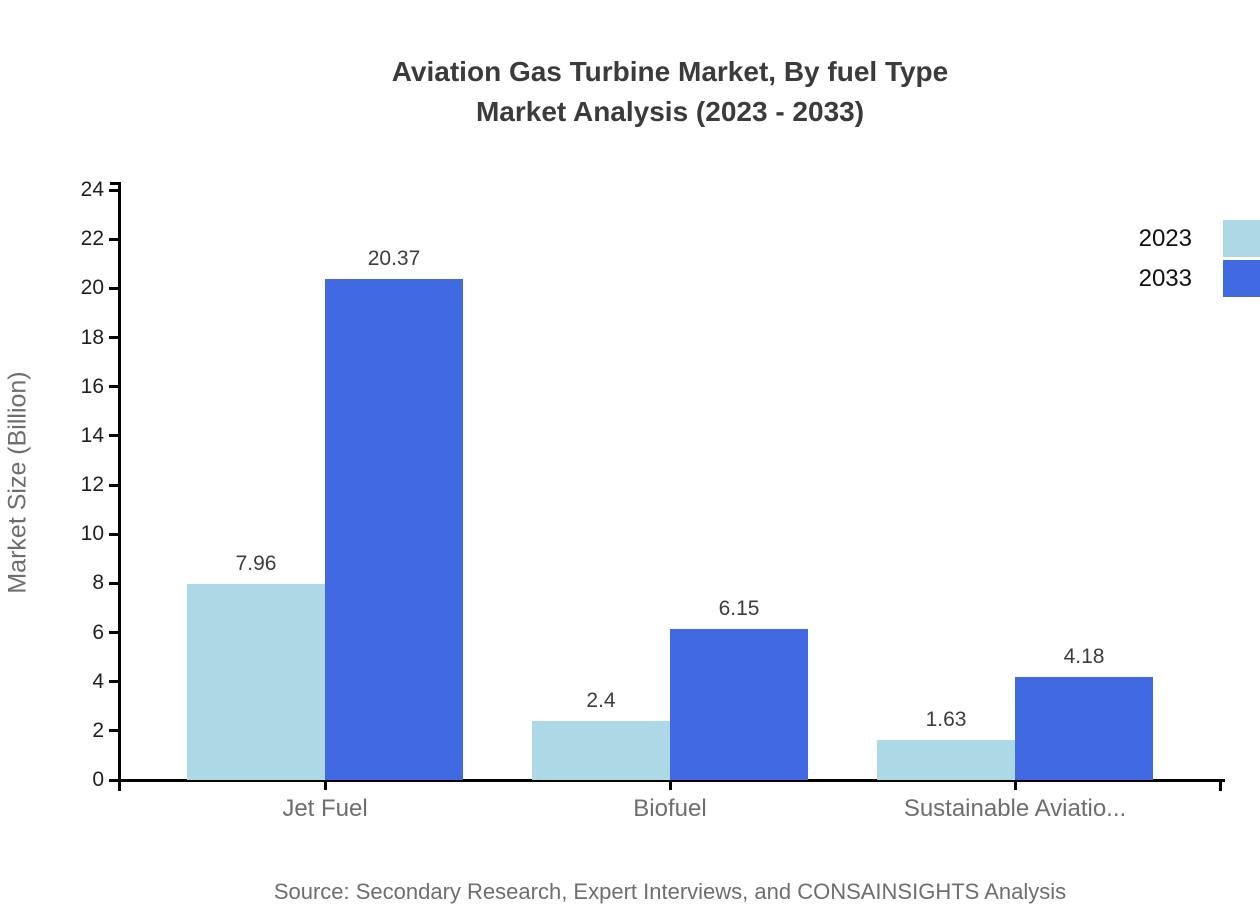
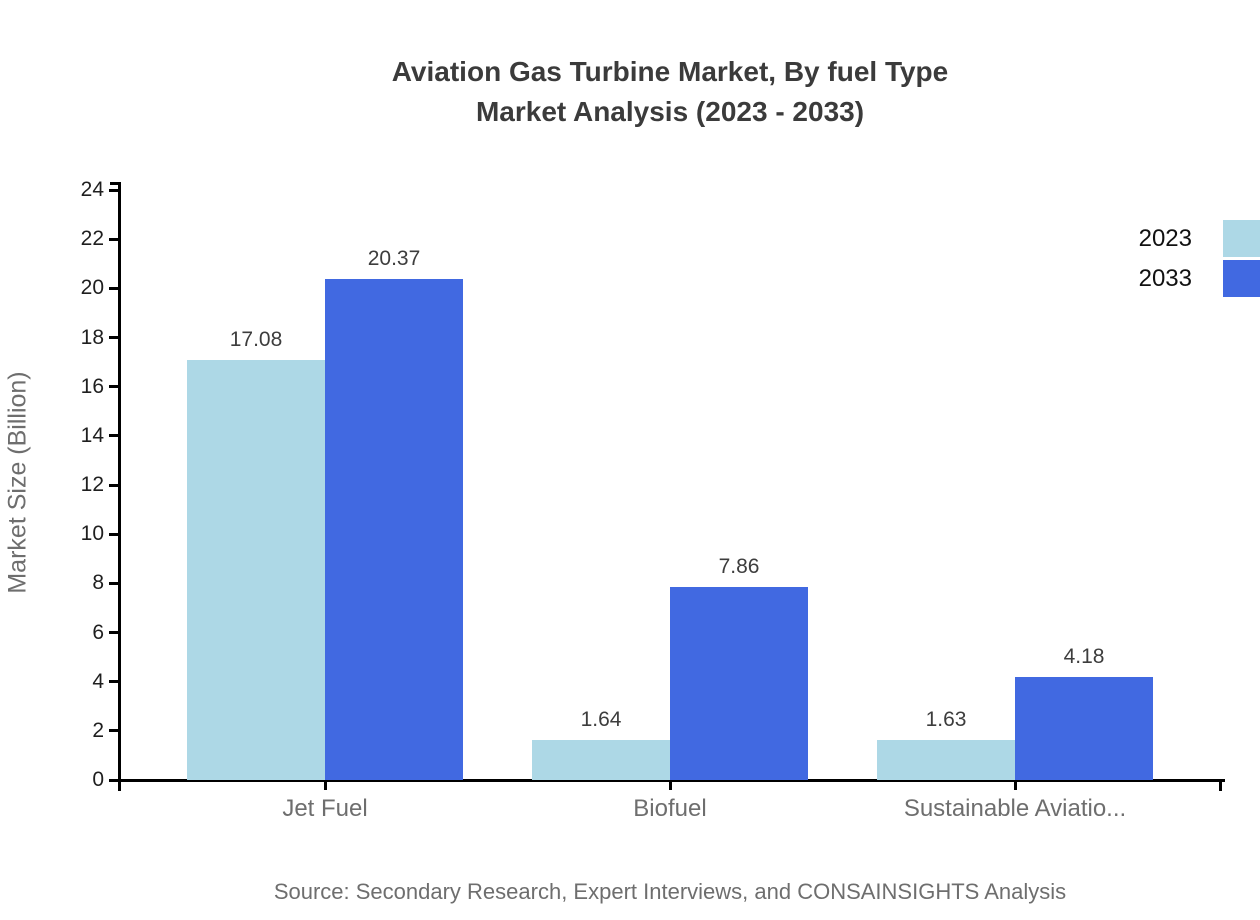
2023/Jet Fuel: 7.96 -> 17.08
2023/Biofuel: 2.4 -> 1.64
2033/Biofuel: 6.15 -> 7.86
